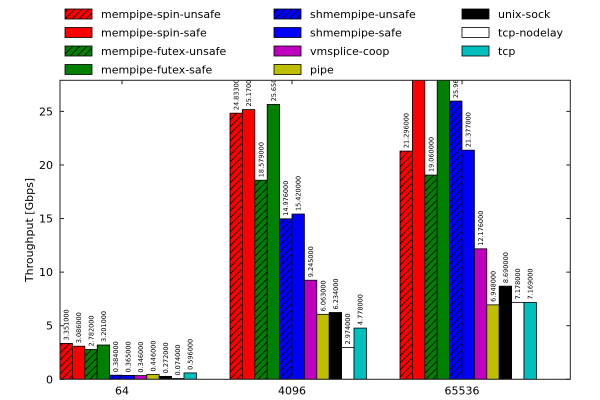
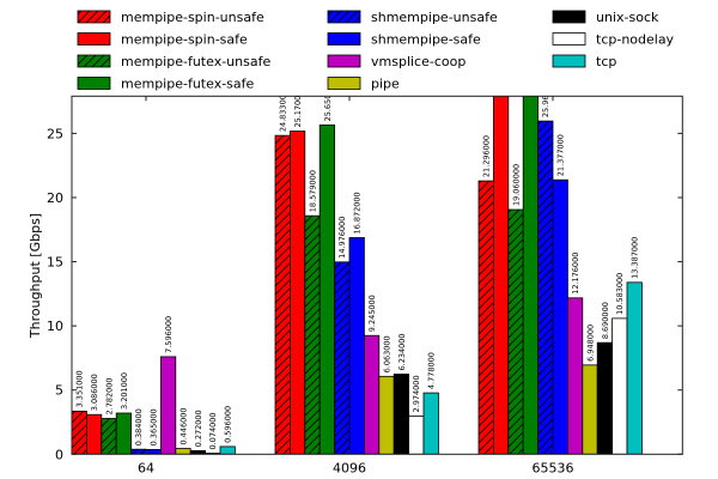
vmsplice-coop/64: 0.346000 -> 7.596000
shmempipe-safe/4096: 15.420000 -> 16.872000
tcp-nodelay/65536: 7.178000 -> 10.583000
tcp/65536: 7.169000 -> 13.387000
